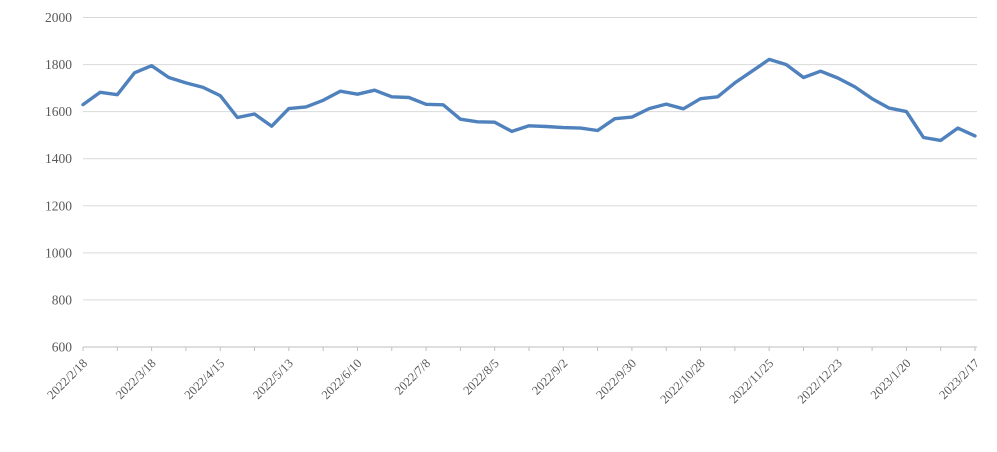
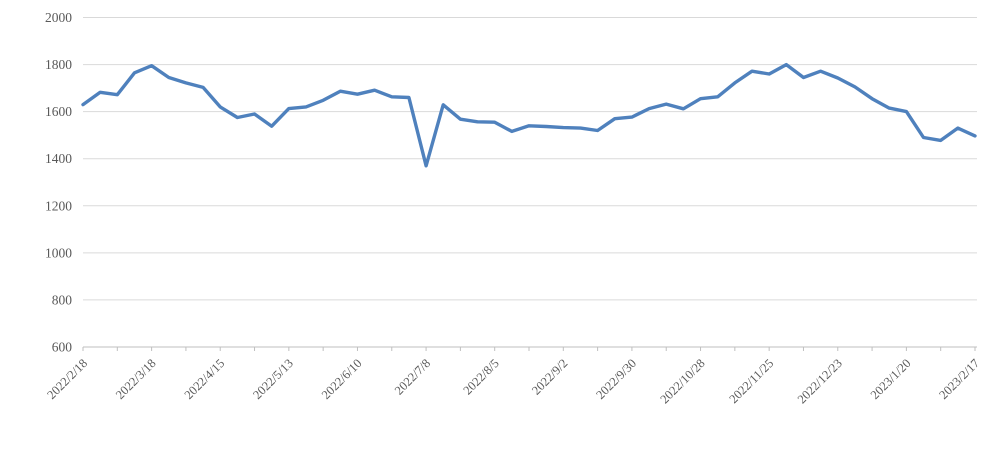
2022/4/15: 1670 -> 1620
2022/7/8: 1630 -> 1370
2022/11/25: 1820 -> 1760
